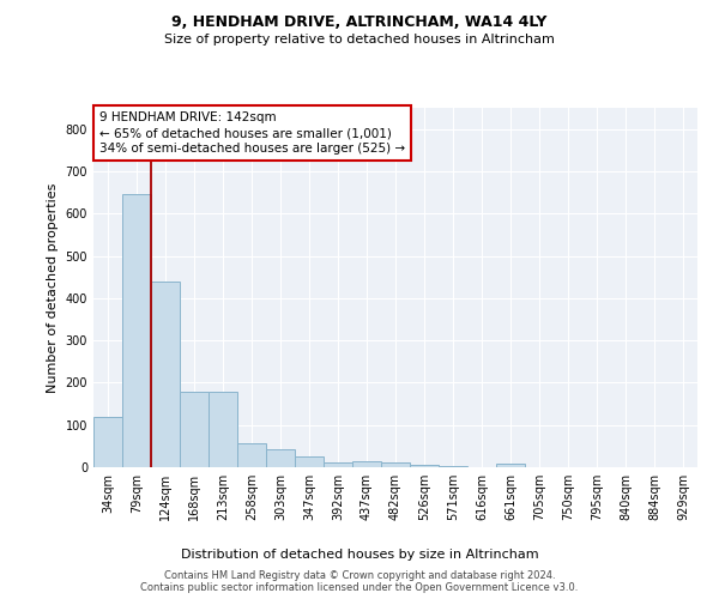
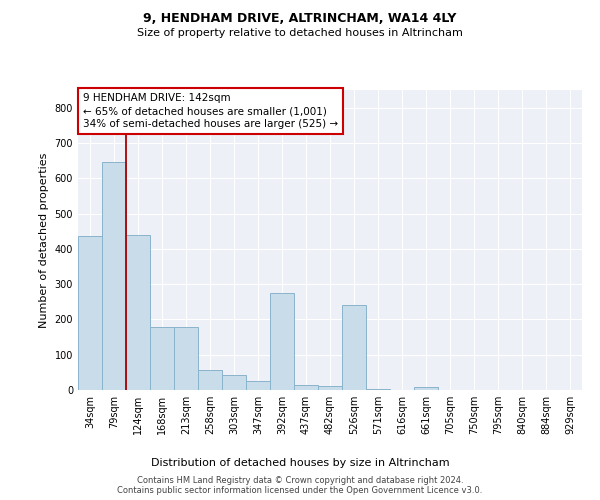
34sqm: 120 -> 435
392sqm: 12 -> 275
526sqm: 7 -> 240
